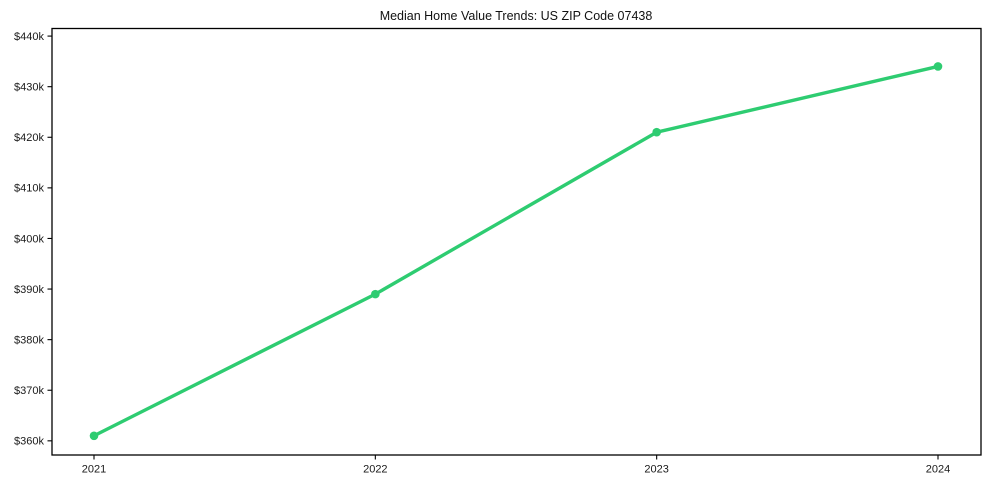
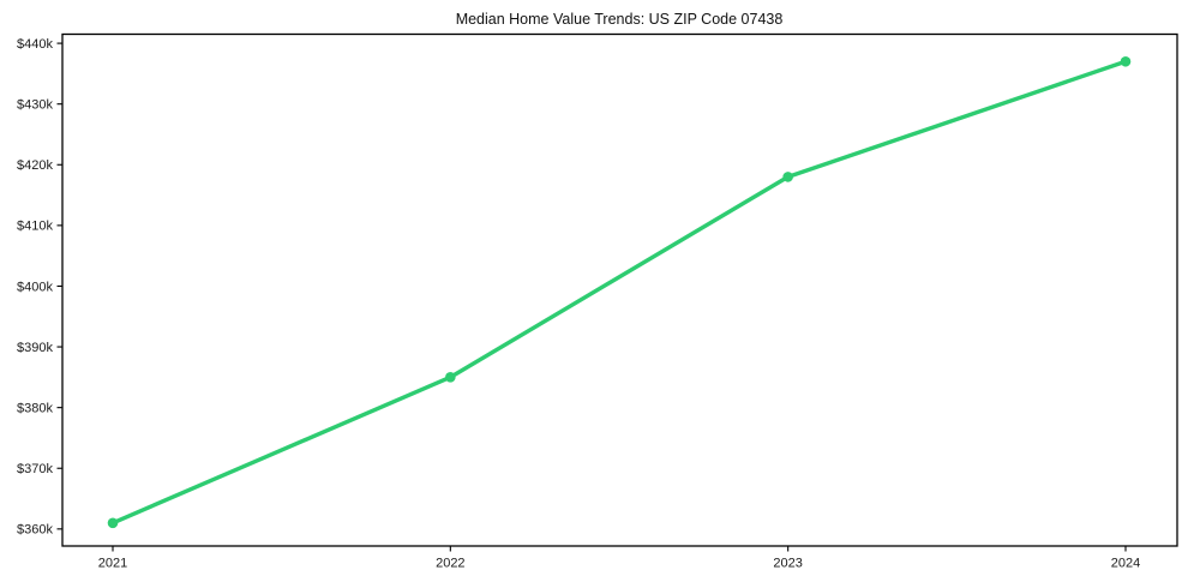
2022: $389k -> $385k
2023: $421k -> $418k
2024: $434k -> $437k
